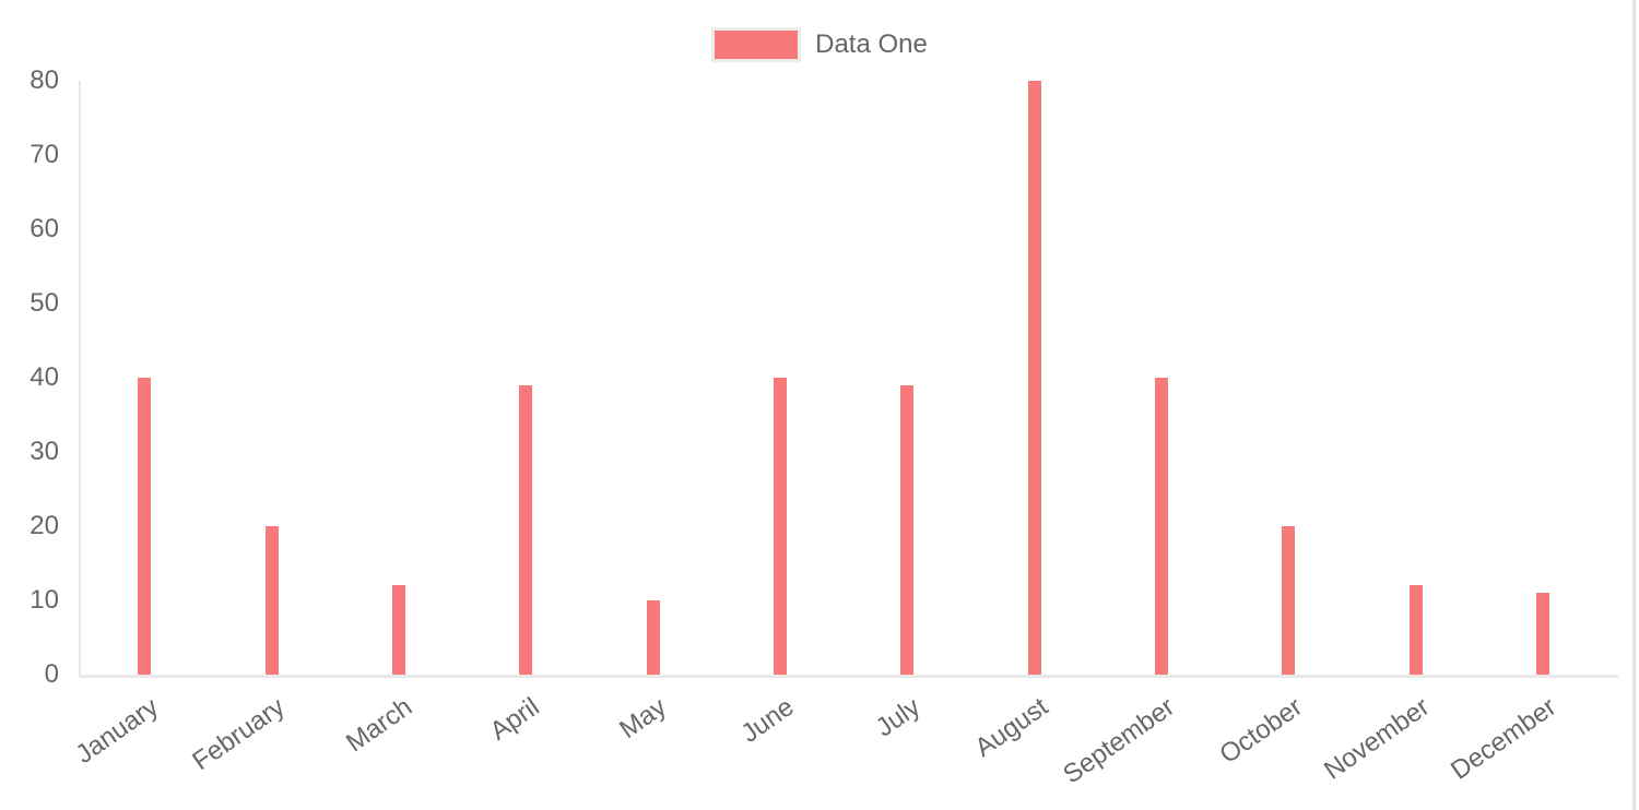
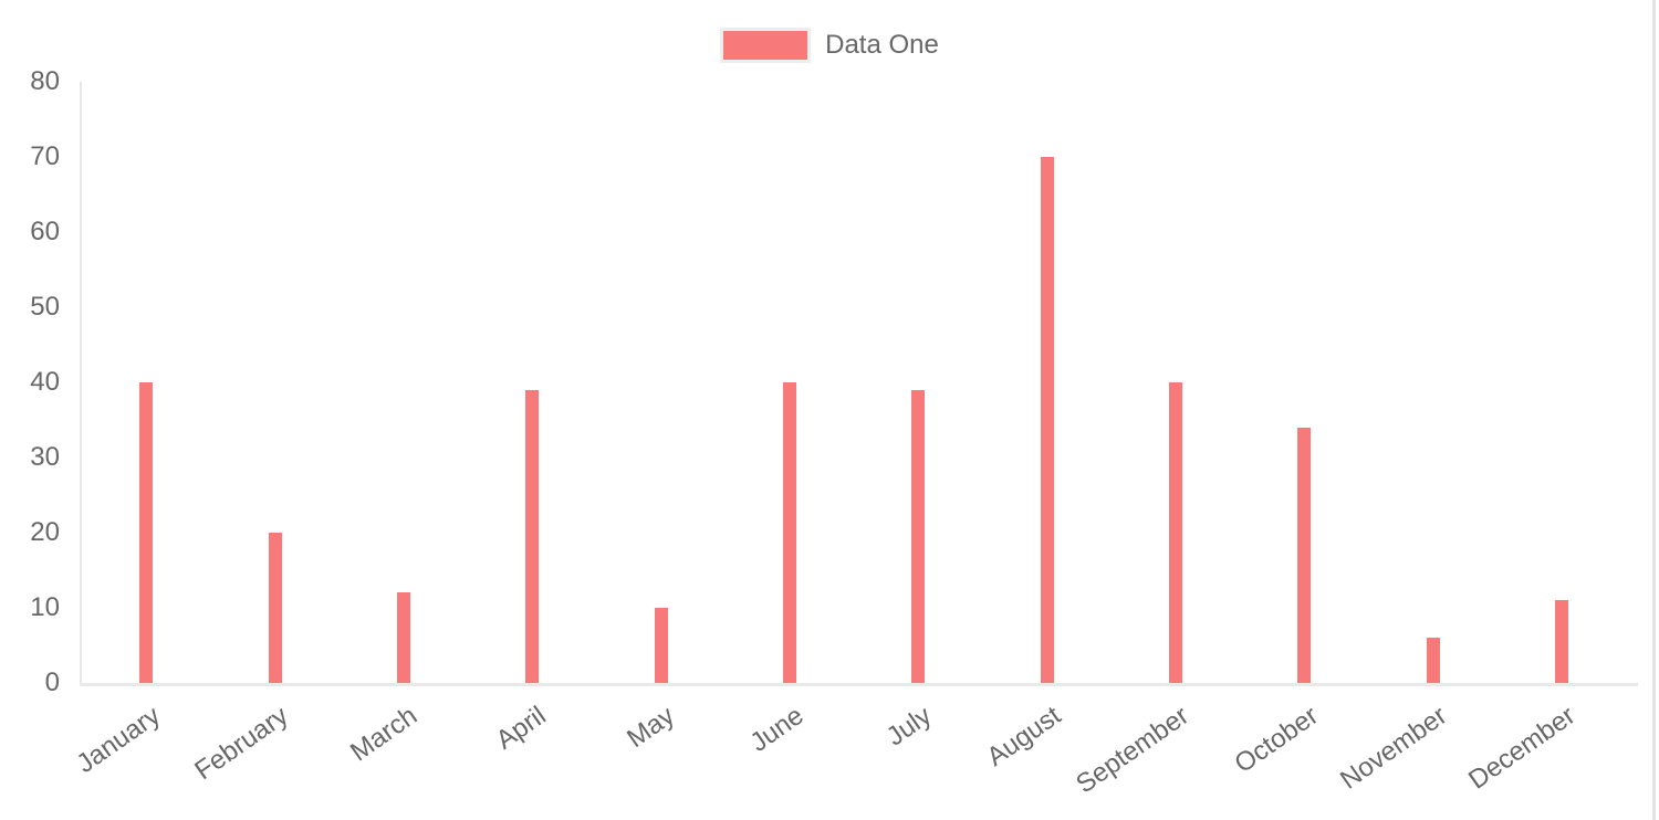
August: 80 -> 70
October: 20 -> 34
November: 12 -> 6
